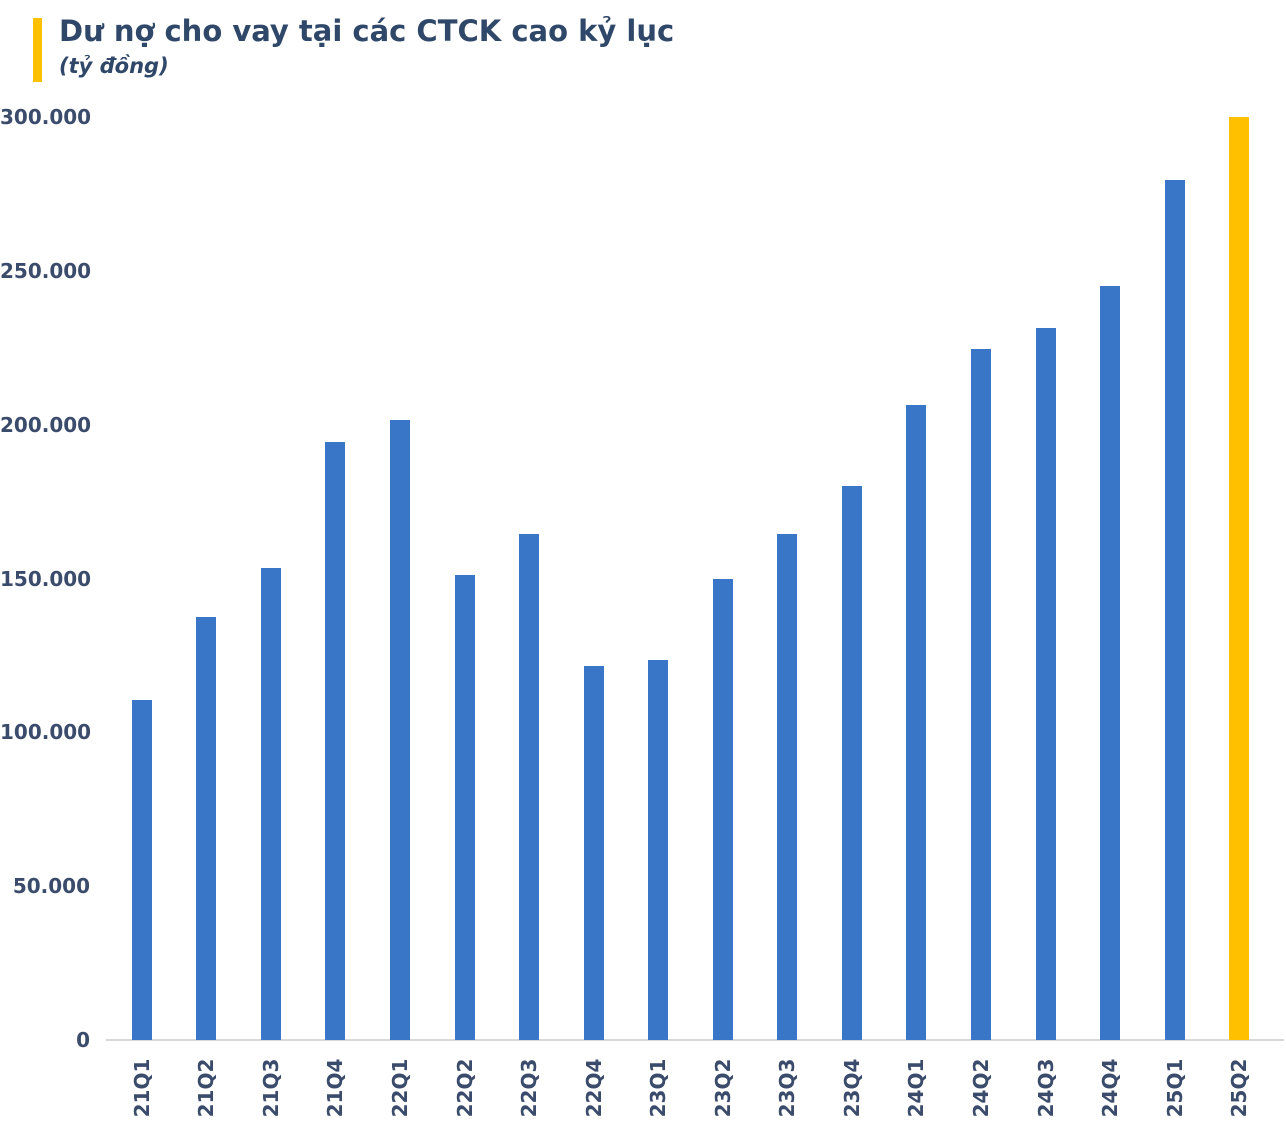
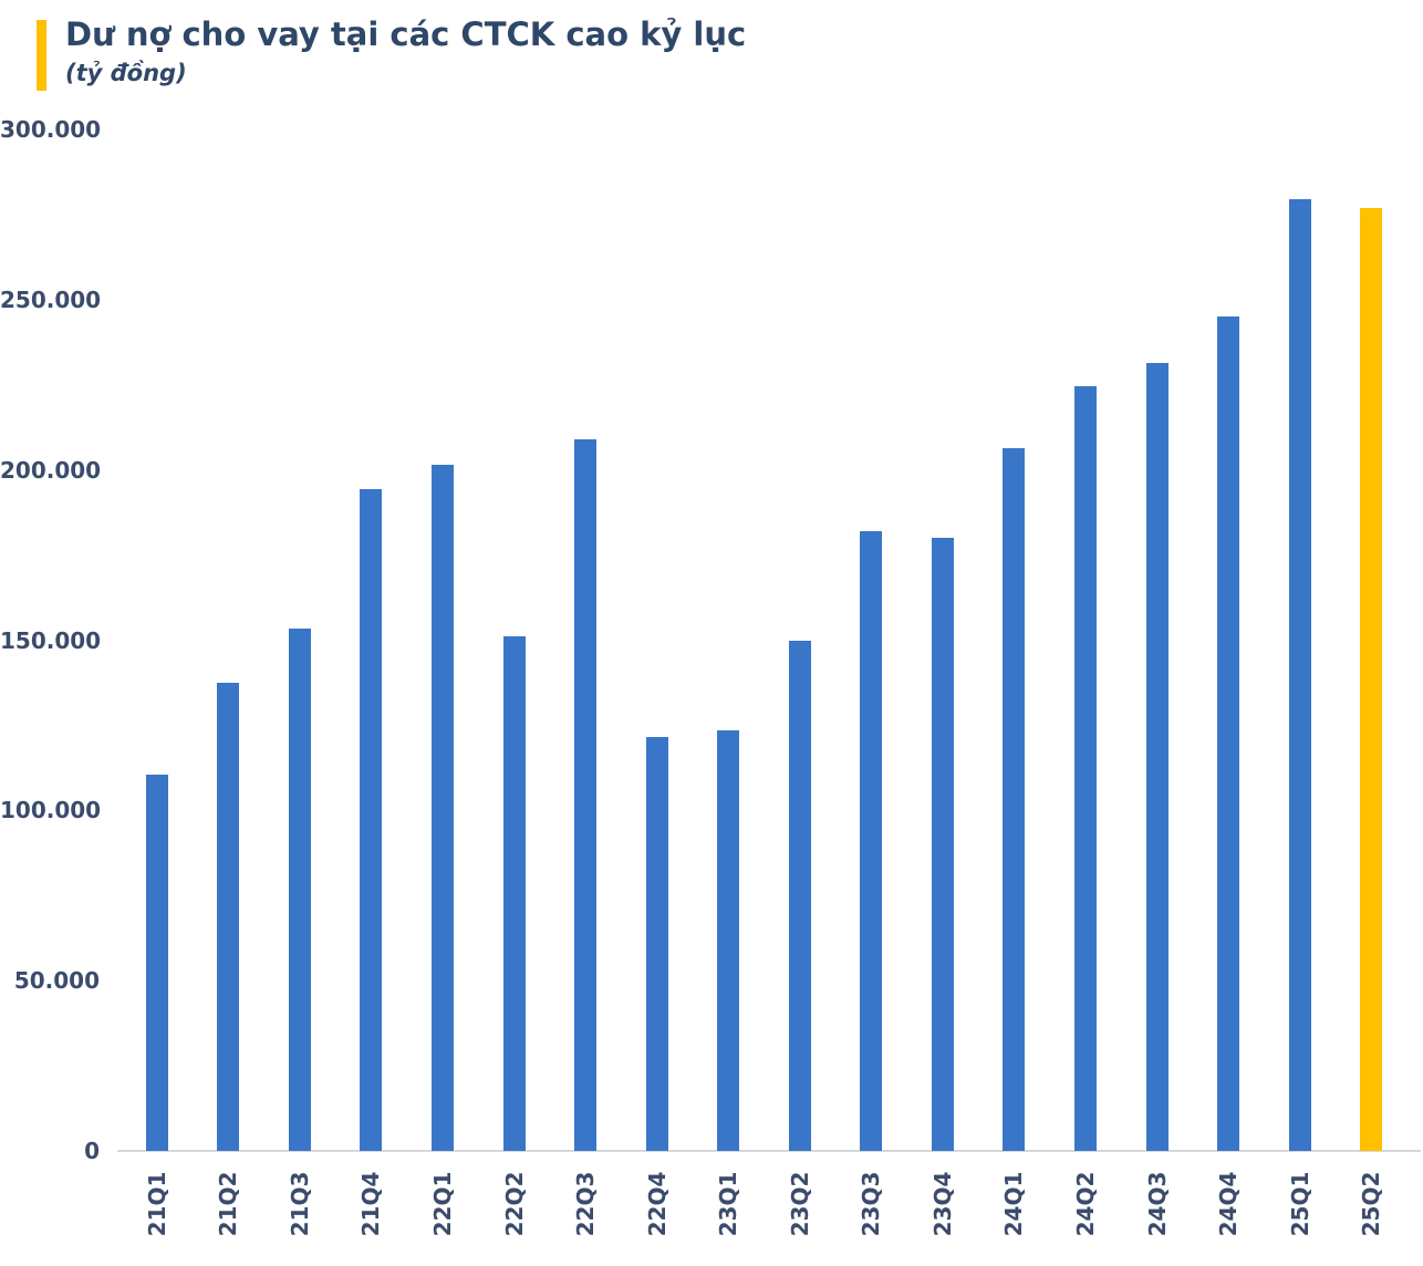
22Q3: 164000 -> 209000
23Q3: 164000 -> 182000
25Q2: 300000 -> 277000
